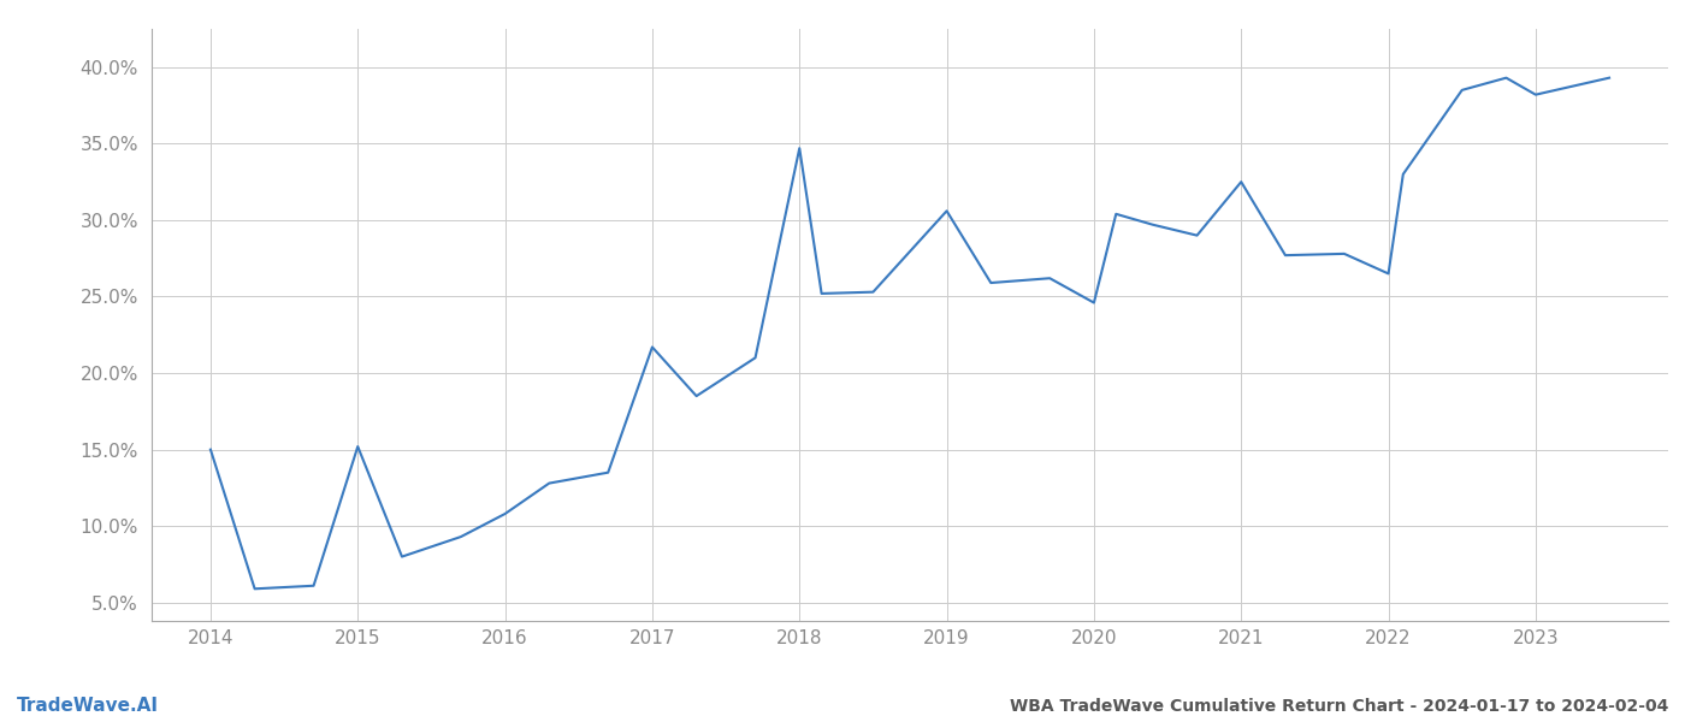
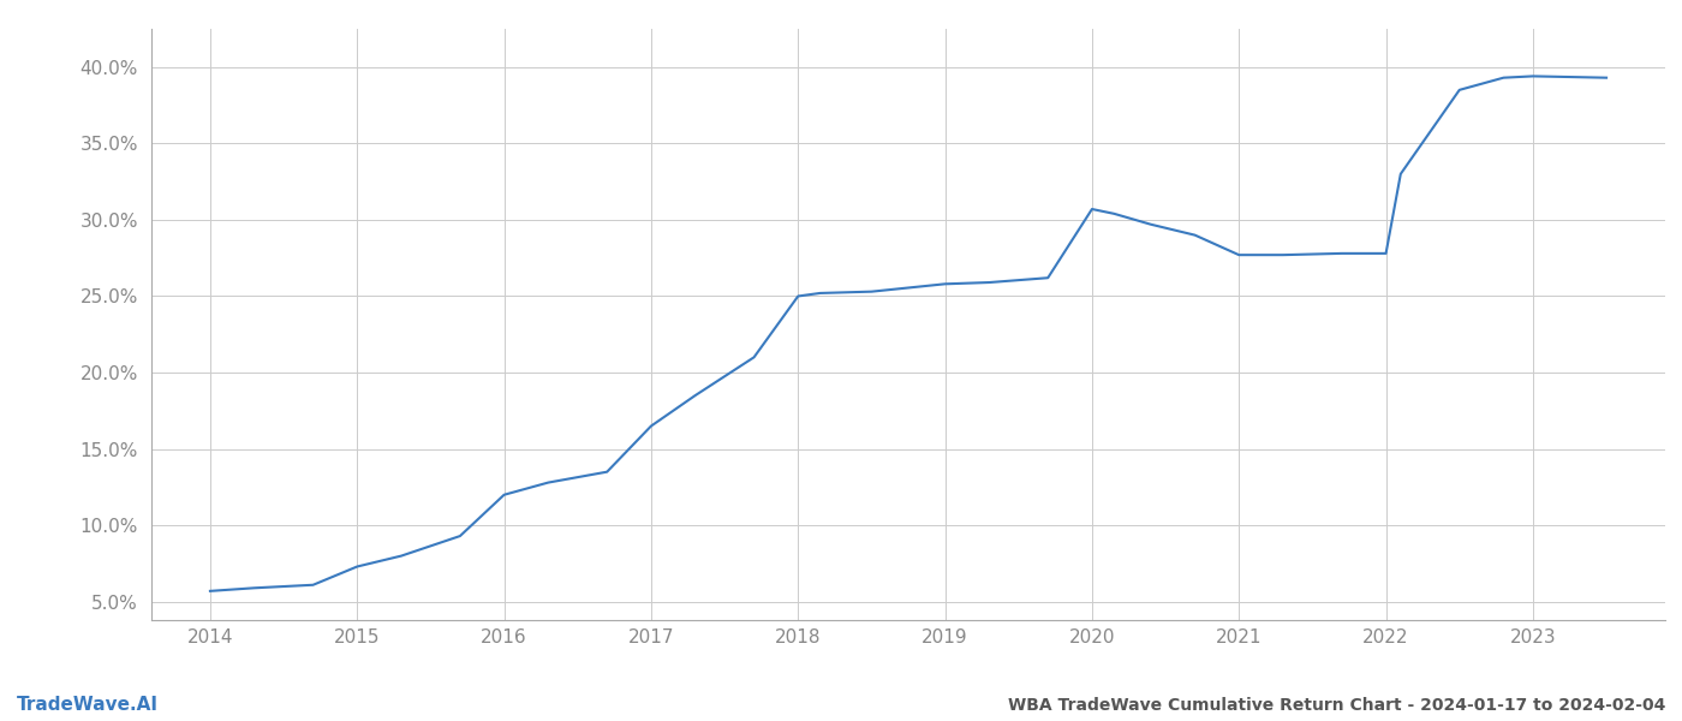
2014: 15.0% -> 5.7%
2015: 15.2% -> 7.3%
2016: 10.8% -> 12.0%
2017: 21.7% -> 16.5%
2018: 34.7% -> 25.0%
2019: 30.6% -> 25.8%
2020: 24.6% -> 30.7%
2021: 32.5% -> 27.7%
2022: 26.5% -> 27.8%
2023: 38.2% -> 39.4%
